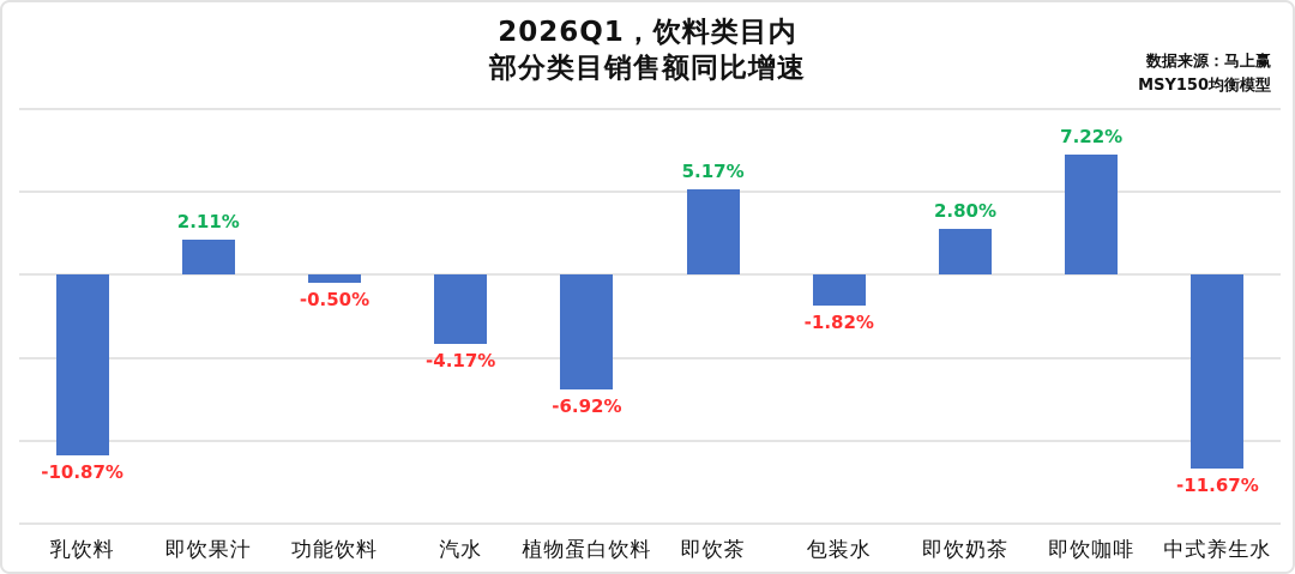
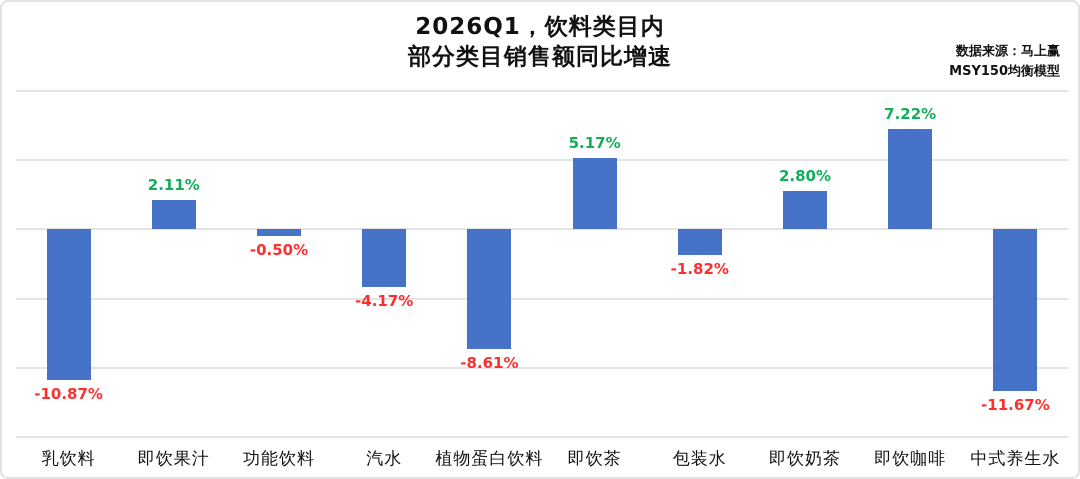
植物蛋白饮料: -6.92% -> -8.61%
